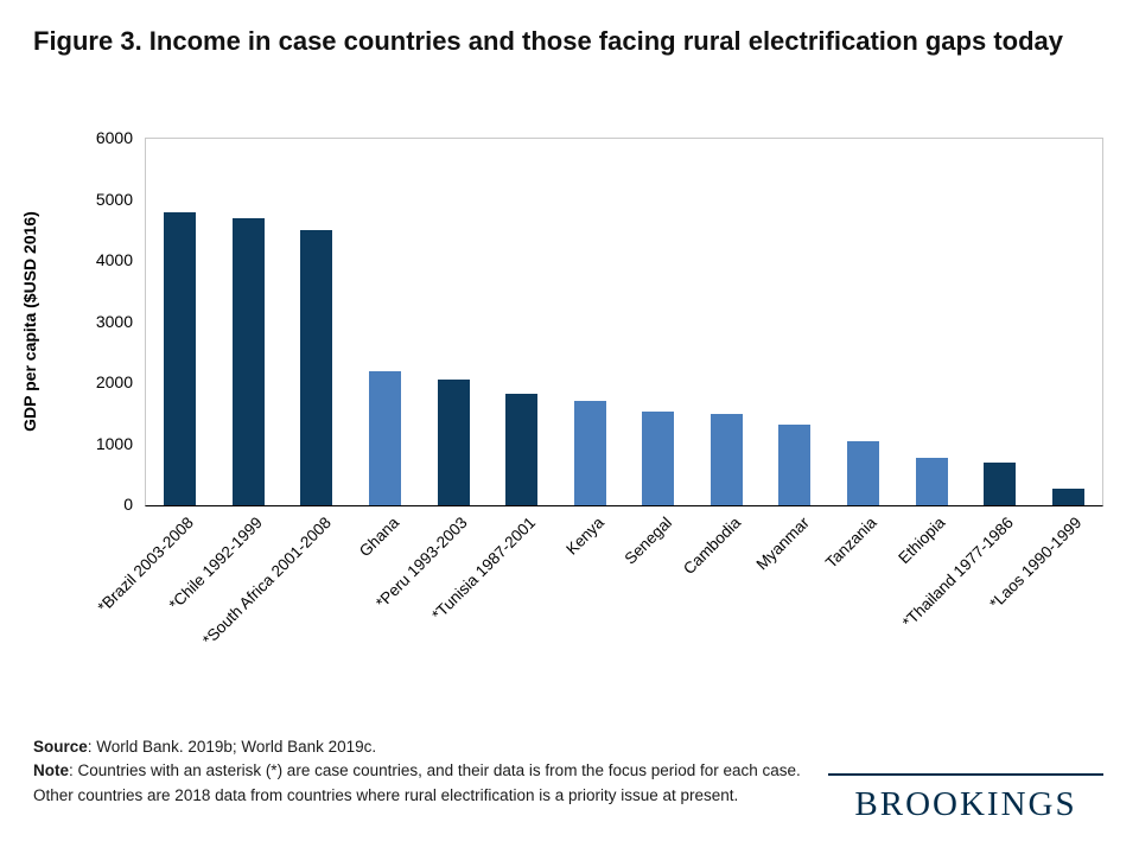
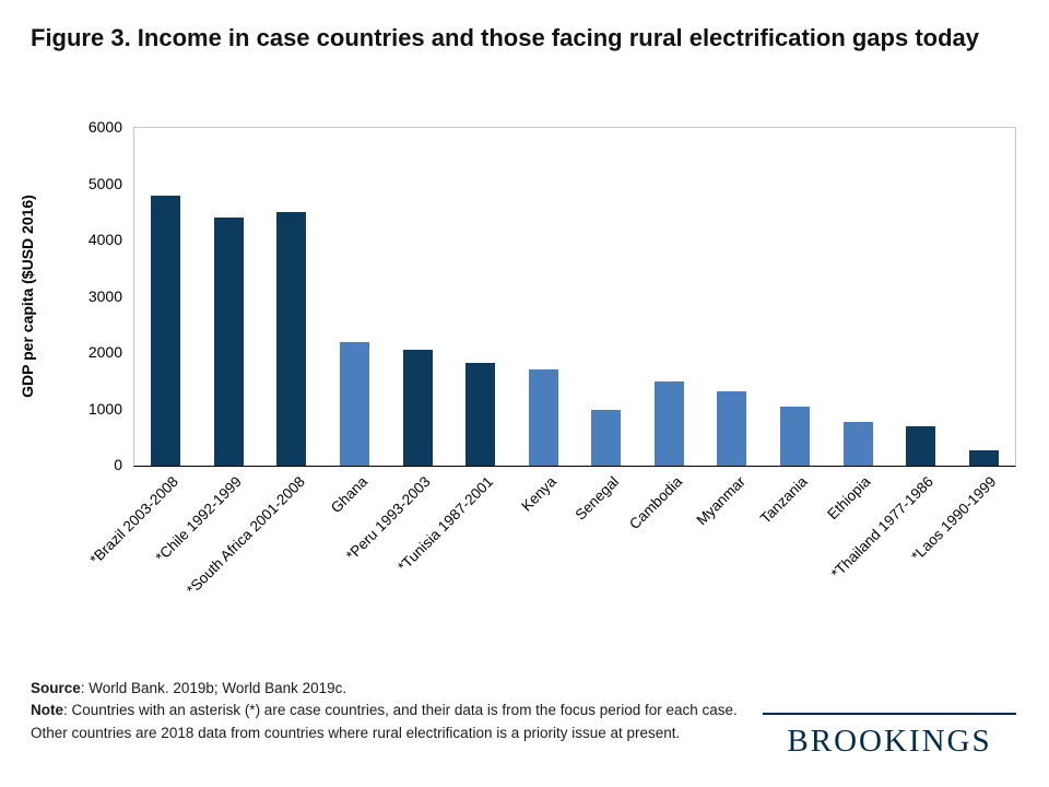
*Chile 1992-1999: 4700 -> 4400
Senegal: 1500 -> 1000
